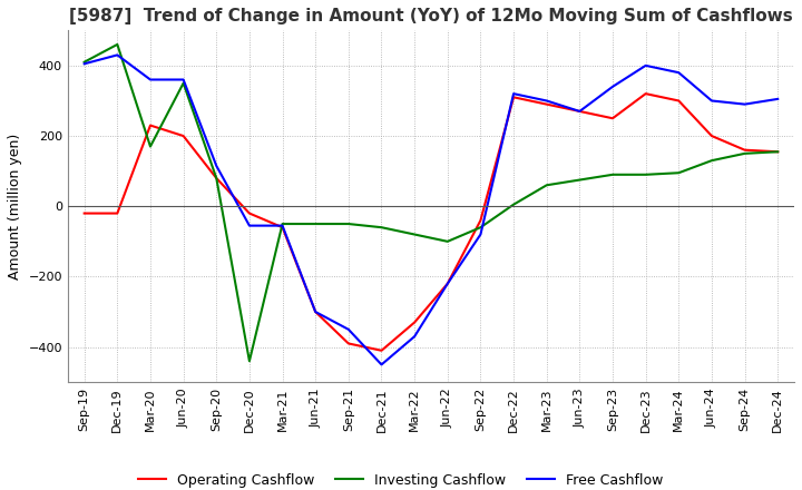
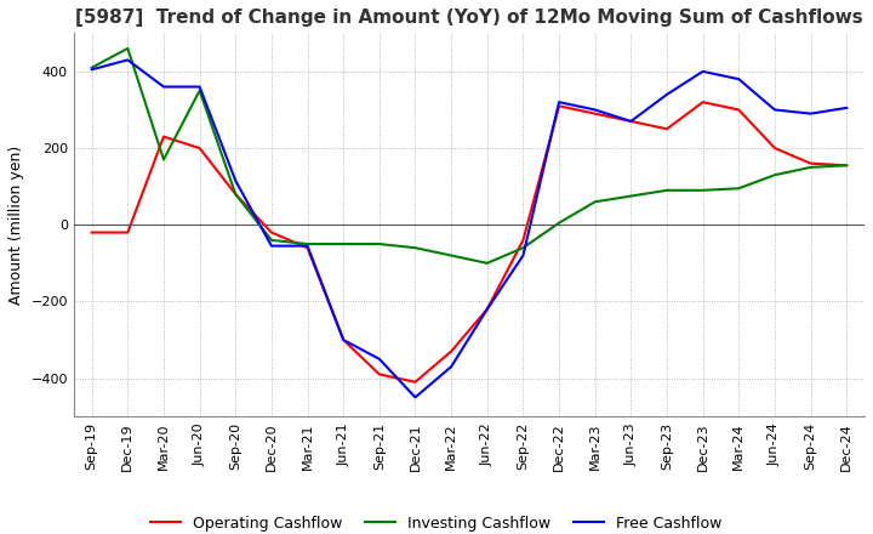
Investing Cashflow/Dec-20: -440 -> -40
